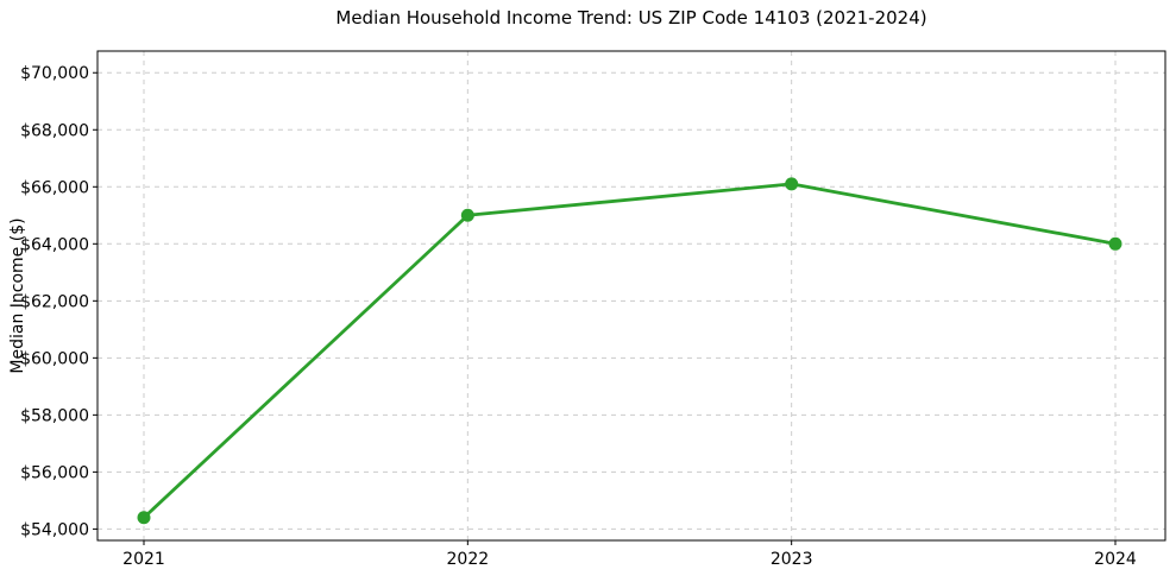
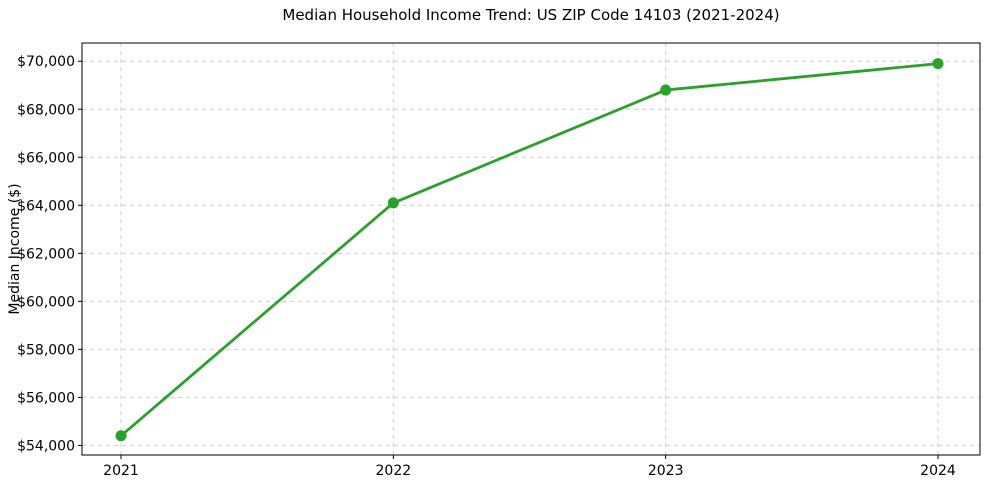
2022: $65000 -> $64100
2023: $66100 -> $68800
2024: $64000 -> $69900
